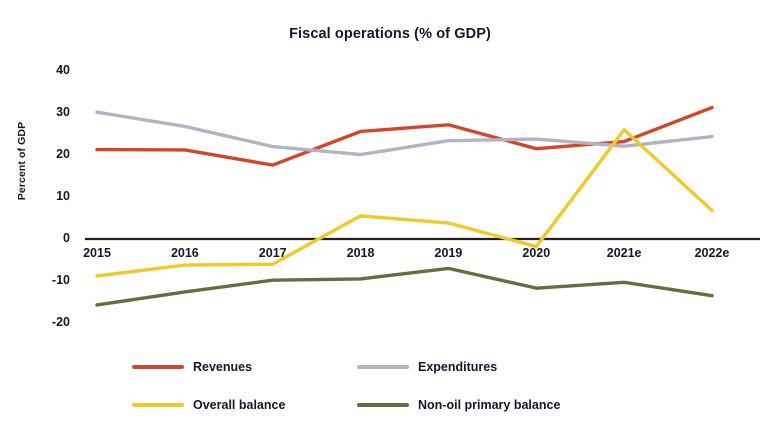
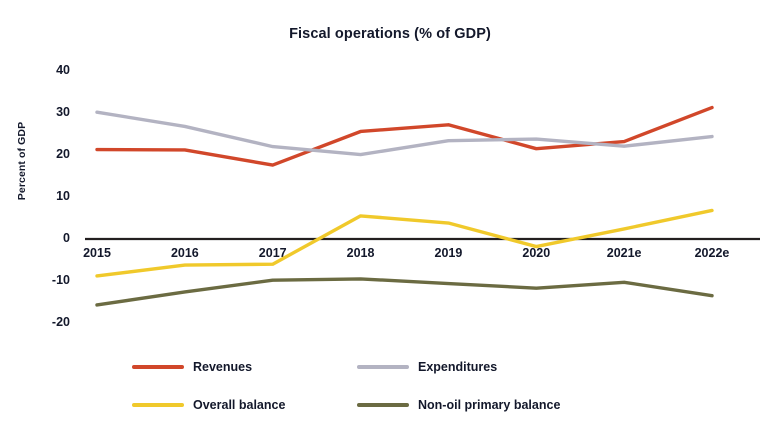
Non-oil primary balance/2019: -7 -> -11
Overall balance/2021e: 26 -> 2
